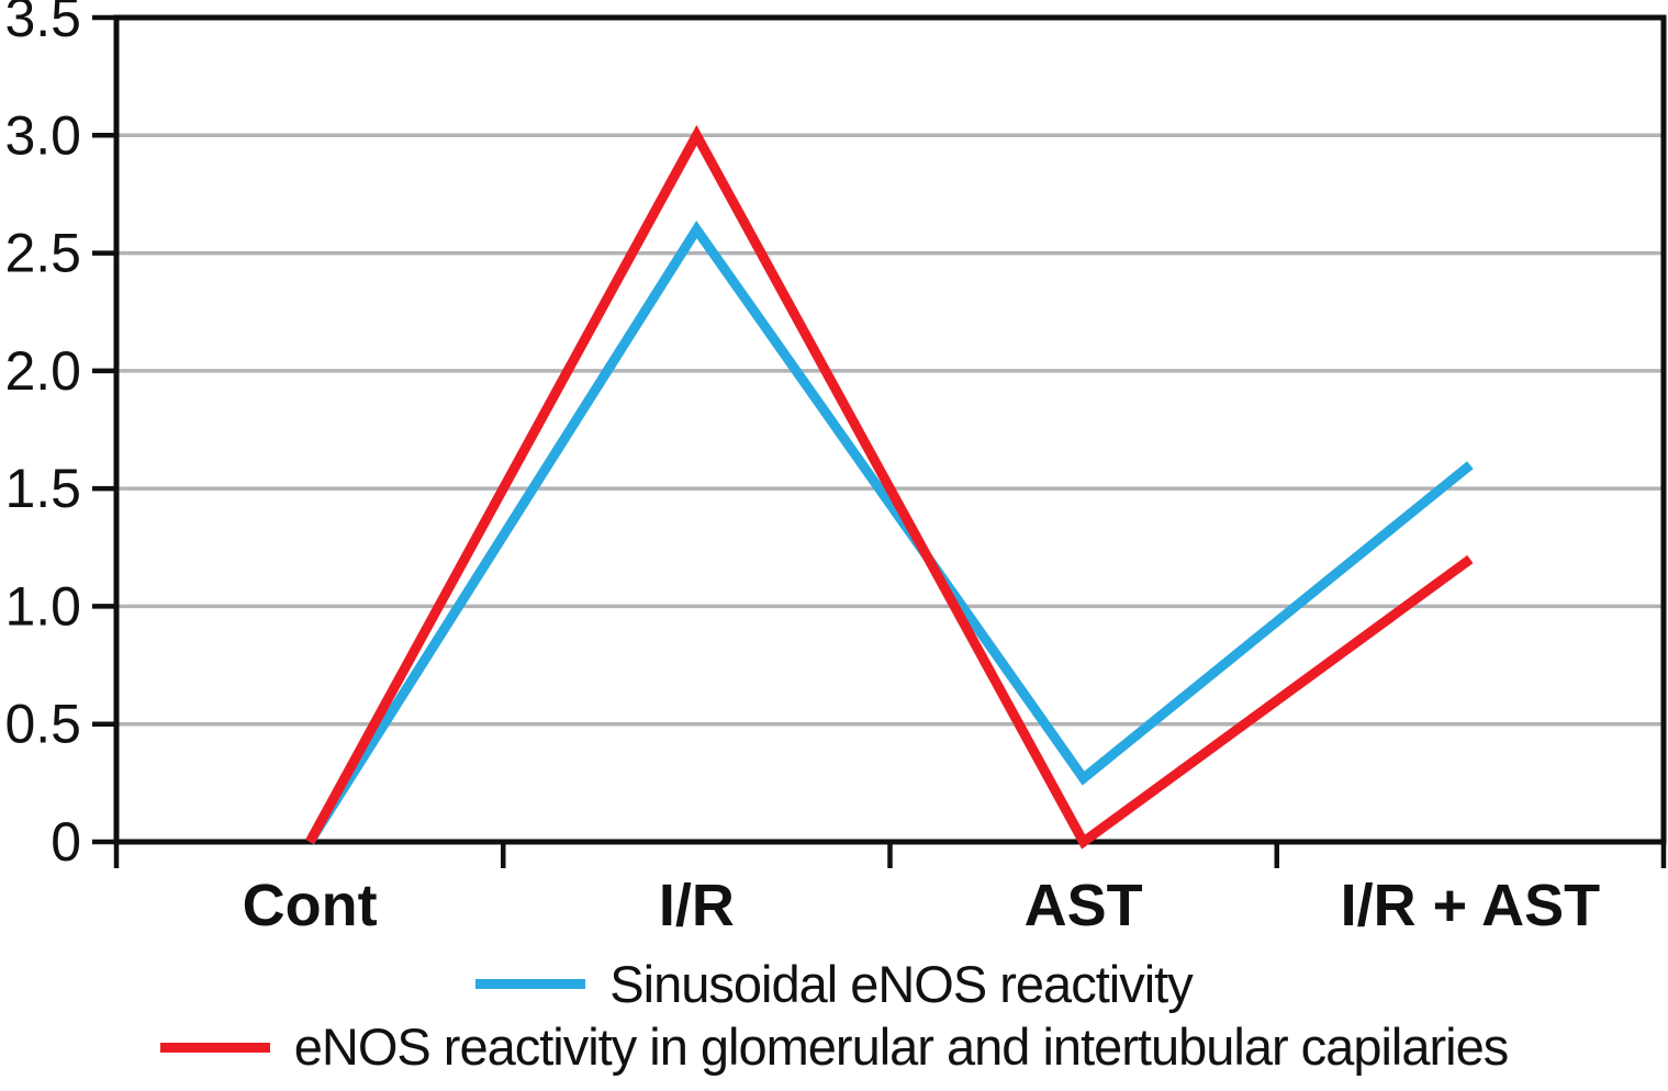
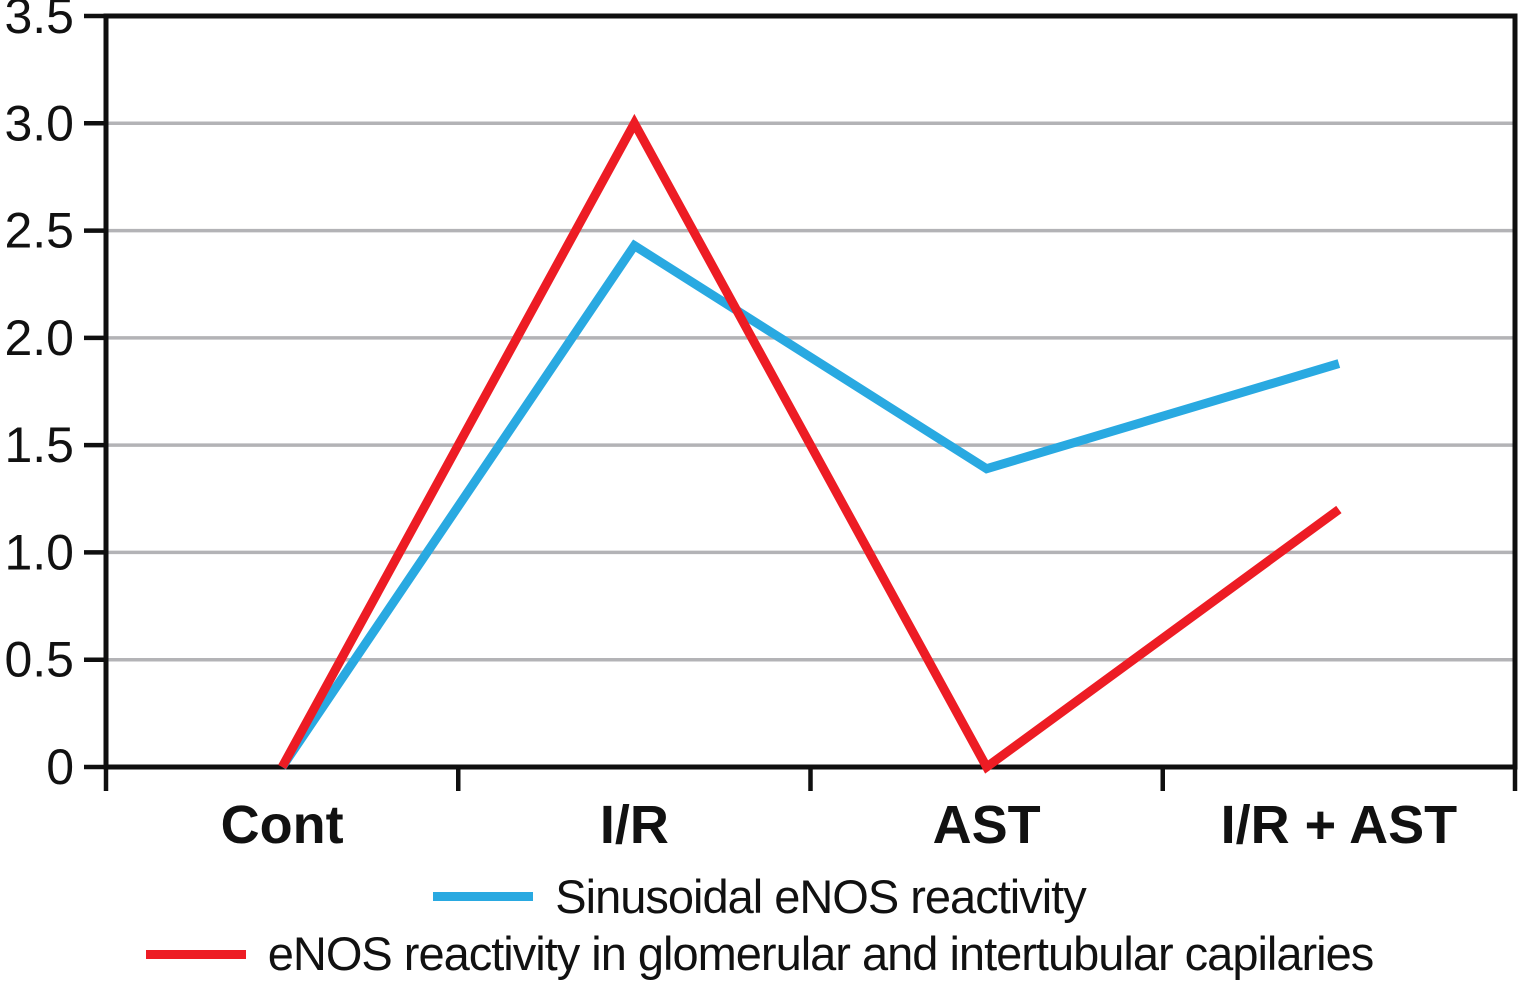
Sinusoidal eNOS reactivity/I/R: 2.60 -> 2.43
Sinusoidal eNOS reactivity/AST: 0.27 -> 1.39
Sinusoidal eNOS reactivity/I/R + AST: 1.60 -> 1.88
